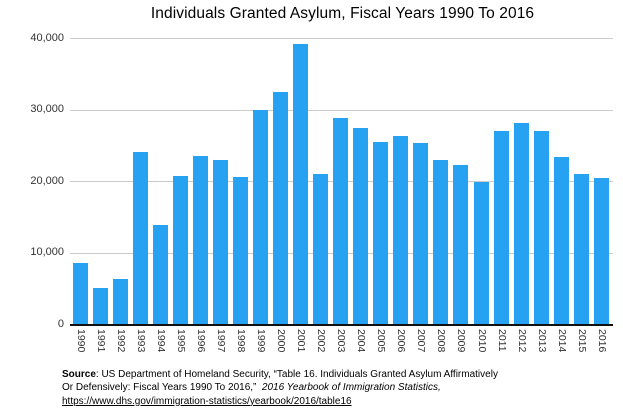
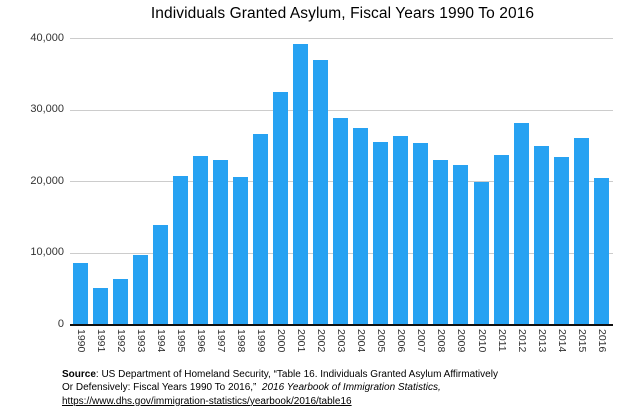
1993: 24000 -> 10000
1999: 30000 -> 27000
2002: 21000 -> 37000
2011: 27000 -> 24000
2013: 27000 -> 25000
2015: 21000 -> 26000
